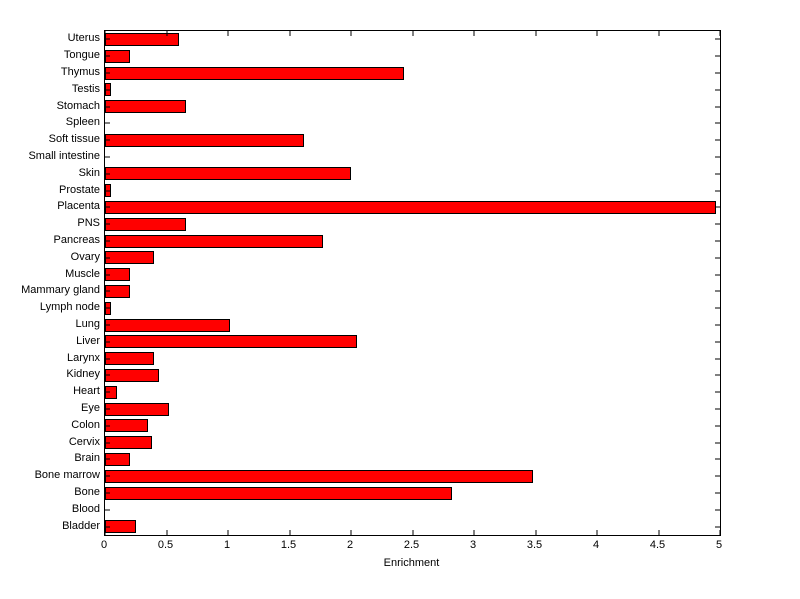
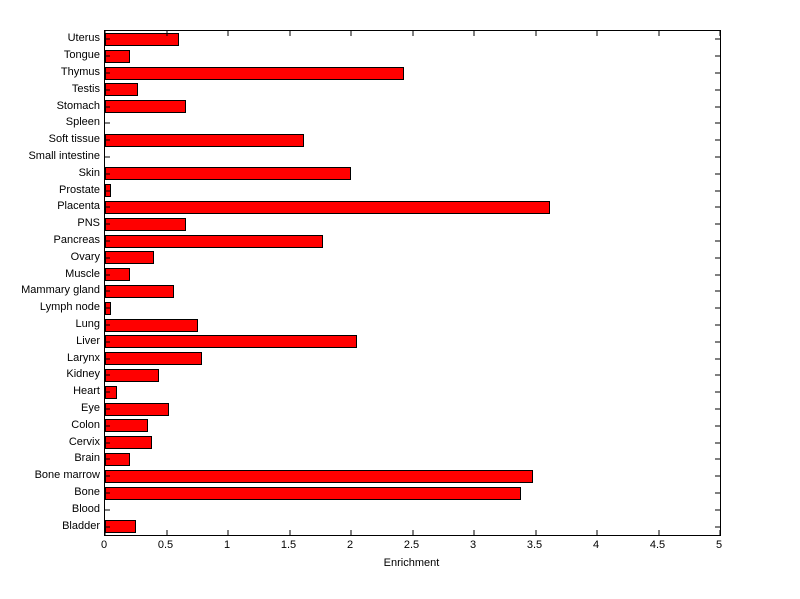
Testis: 0.05 -> 0.27
Placenta: 4.97 -> 3.62
Mammary gland: 0.20 -> 0.56
Lung: 1.02 -> 0.76
Larynx: 0.40 -> 0.79
Bone: 2.82 -> 3.38
